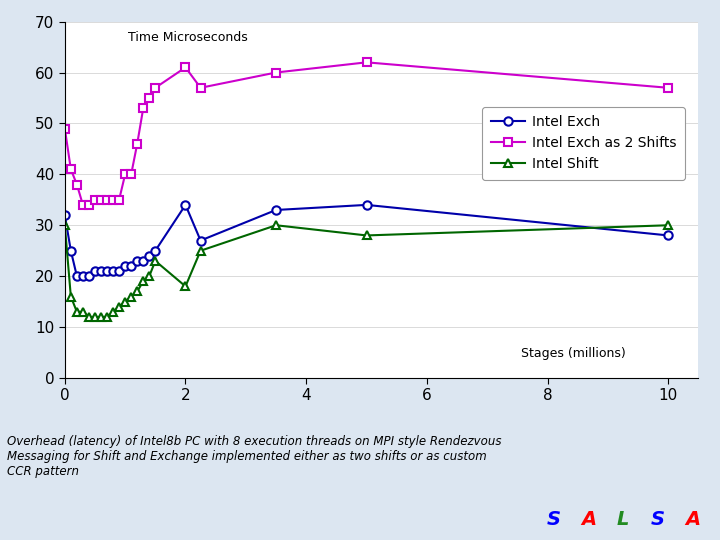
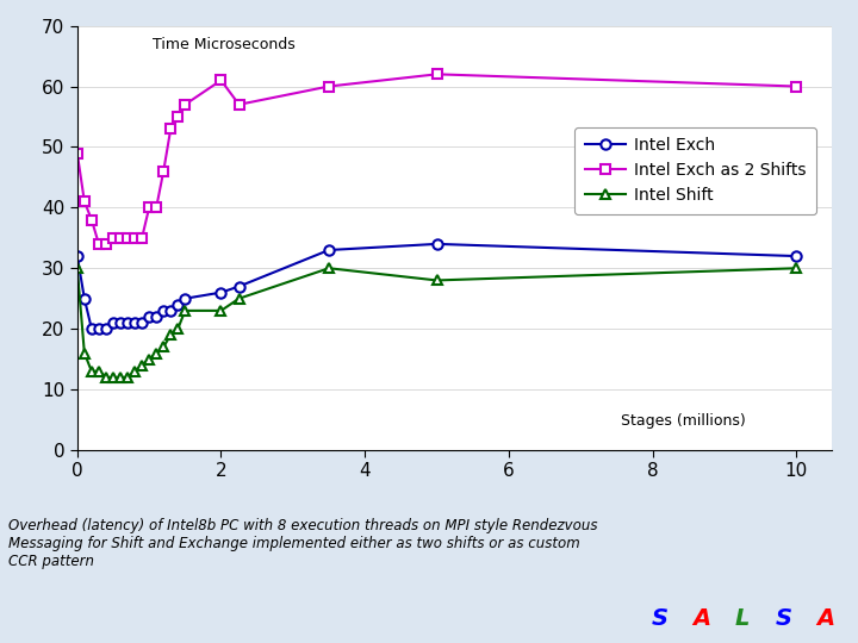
Intel Exch/2: 34 -> 26
Intel Shift/2: 18 -> 23
Intel Exch/10: 28 -> 32
Intel Exch as 2 Shifts/10: 57 -> 60
